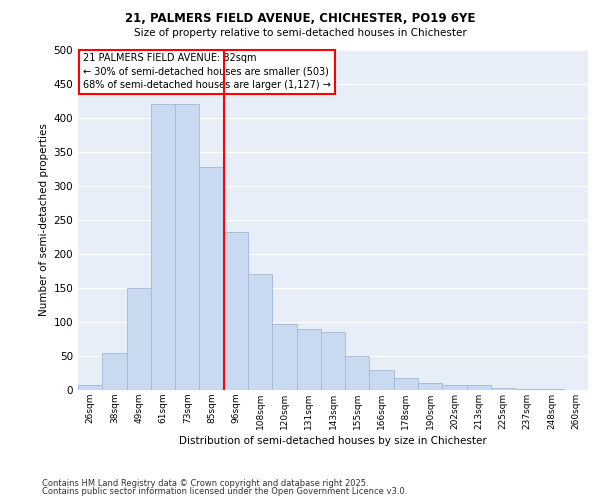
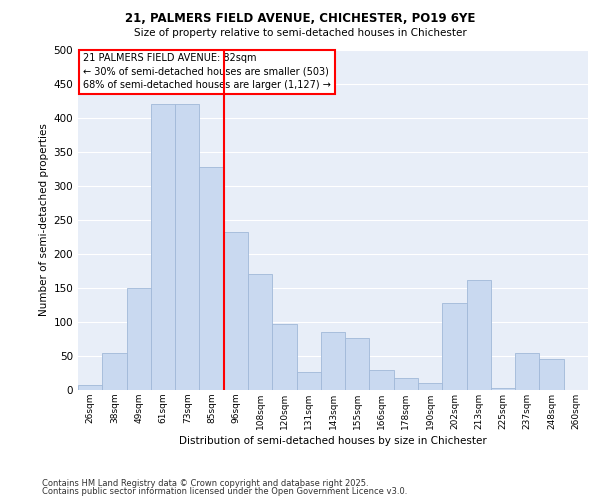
131sqm: 90 -> 26
155sqm: 50 -> 76
202sqm: 7 -> 128
213sqm: 8 -> 162
237sqm: 2 -> 54
248sqm: 1 -> 46
